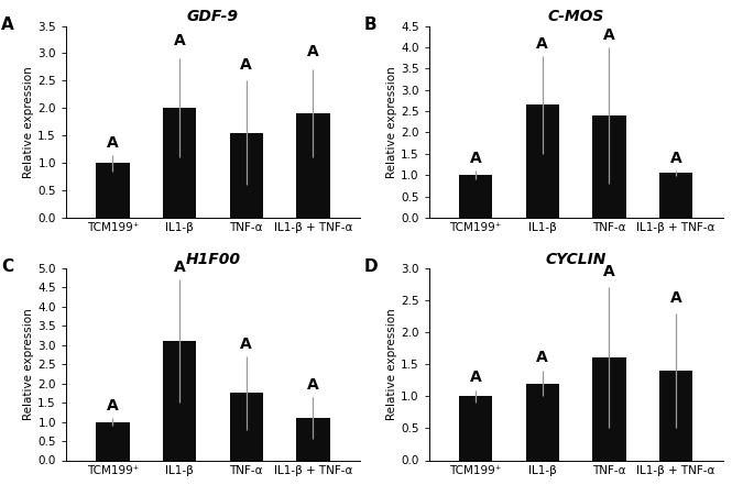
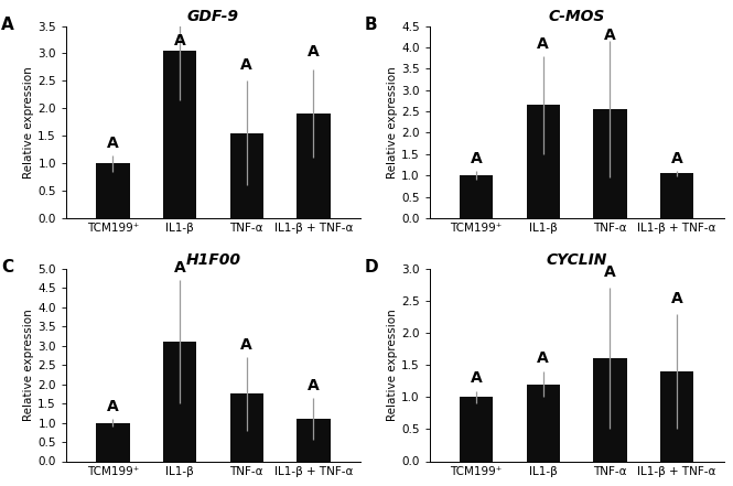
GDF-9/IL1-β: 2.00 -> 3.05
C-MOS/TNF-α: 2.40 -> 2.55
